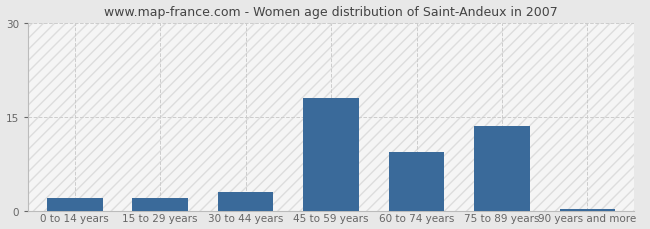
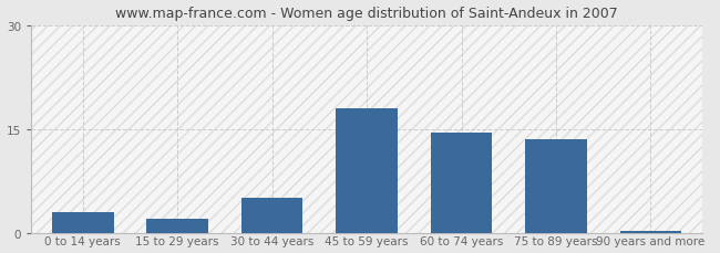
0 to 14 years: 2.0 -> 3.0
30 to 44 years: 3.0 -> 5.0
60 to 74 years: 9.4 -> 14.5
